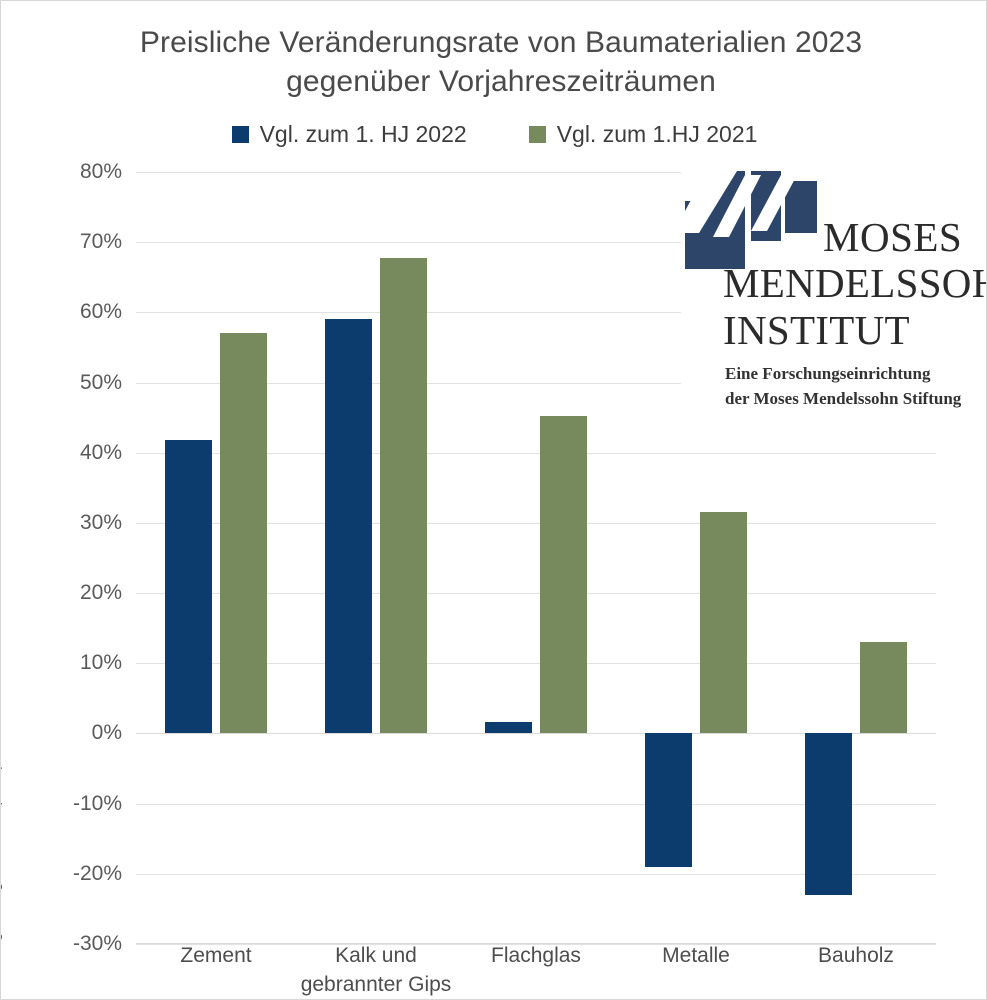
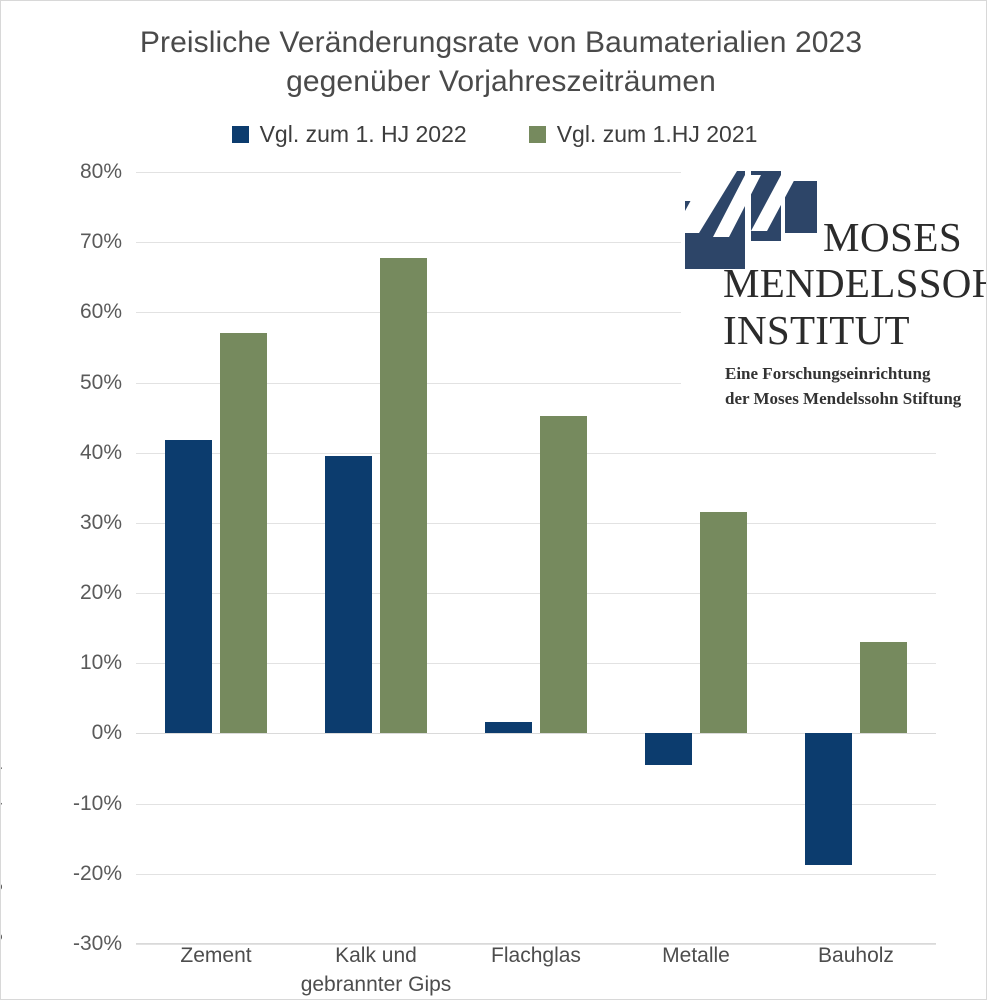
Vgl. zum 1. HJ 2022/Kalk und gebrannter Gips: 59% -> 40%
Vgl. zum 1. HJ 2022/Metalle: -19% -> -4%
Vgl. zum 1. HJ 2022/Bauholz: -23% -> -19%
